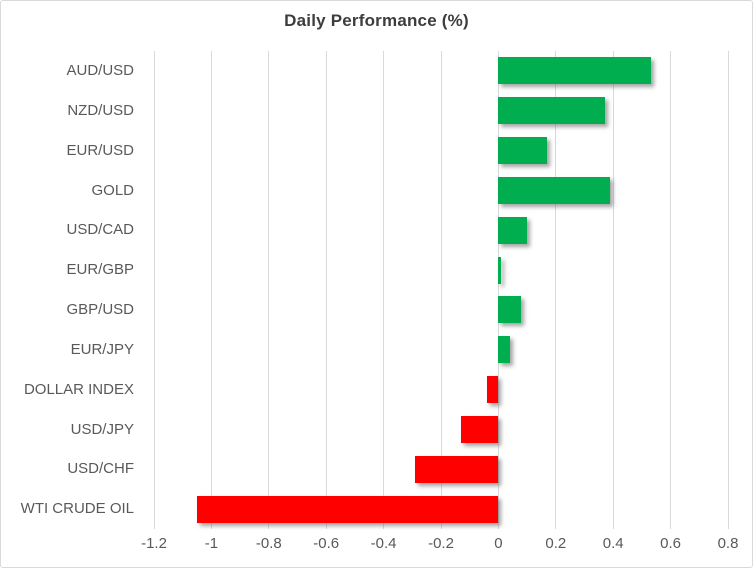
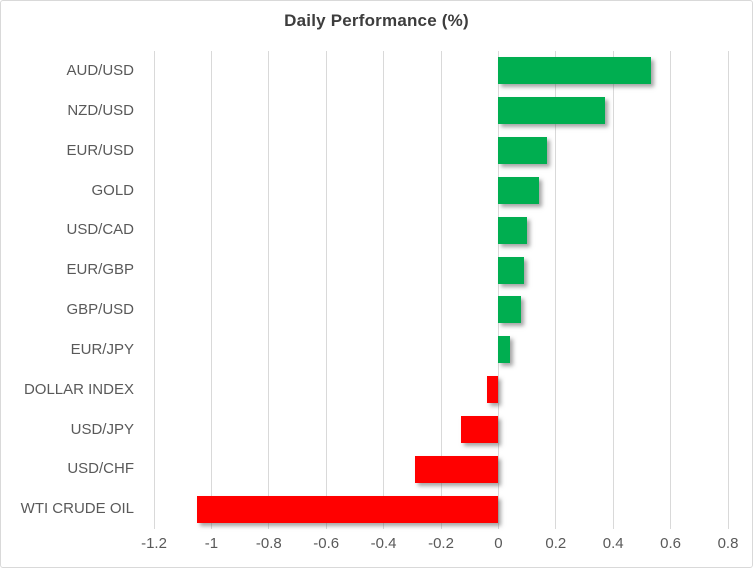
GOLD: 0.39 -> 0.14
EUR/GBP: 0.01 -> 0.09
